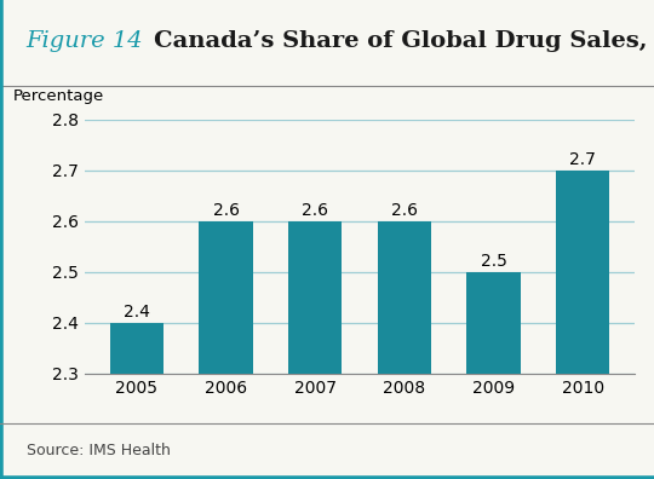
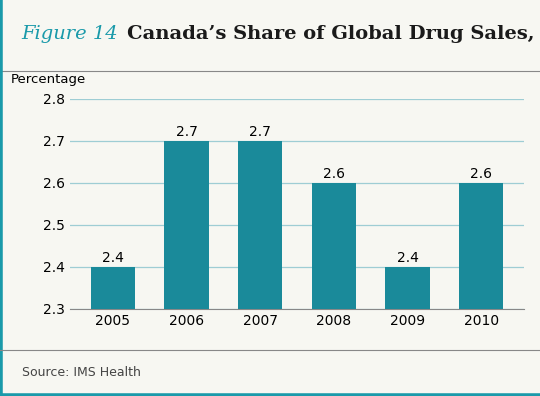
2006: 2.6 -> 2.7
2007: 2.6 -> 2.7
2009: 2.5 -> 2.4
2010: 2.7 -> 2.6
